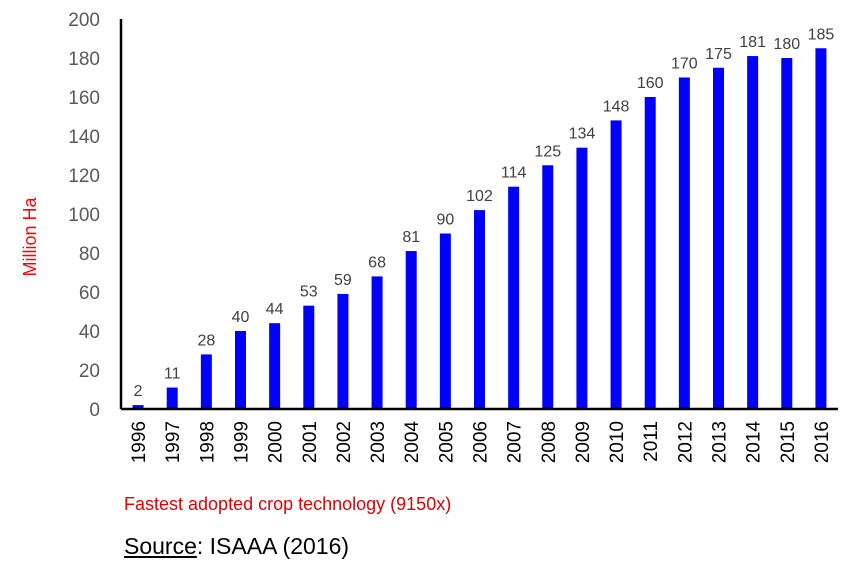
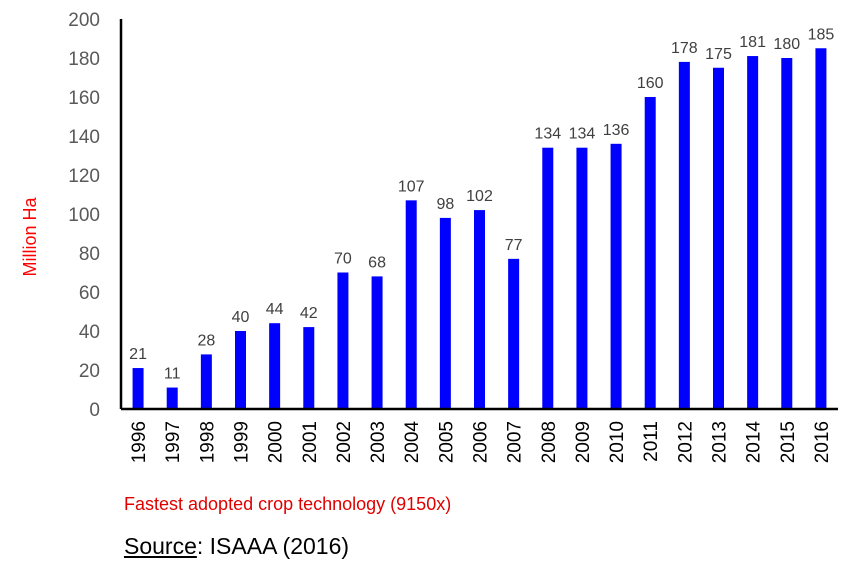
1996: 2 -> 21
2001: 53 -> 42
2002: 59 -> 70
2004: 81 -> 107
2005: 90 -> 98
2007: 114 -> 77
2008: 125 -> 134
2010: 148 -> 136
2012: 170 -> 178
